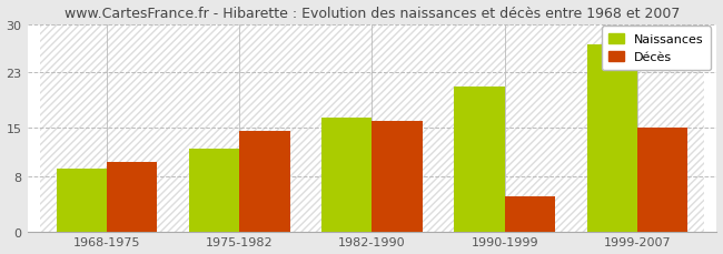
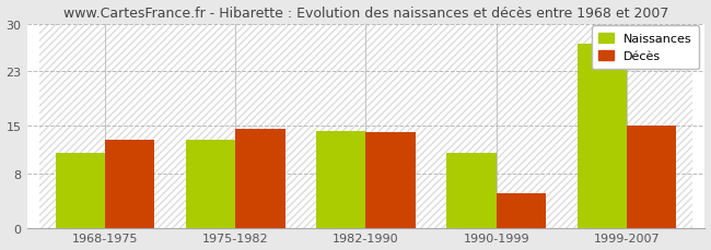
Naissances/1968-1975: 9.0 -> 11.0
Décès/1968-1975: 10.0 -> 13.0
Naissances/1975-1982: 12.0 -> 13.0
Naissances/1982-1990: 16.5 -> 14.2
Décès/1982-1990: 16.0 -> 14.0
Naissances/1990-1999: 21.0 -> 11.0
